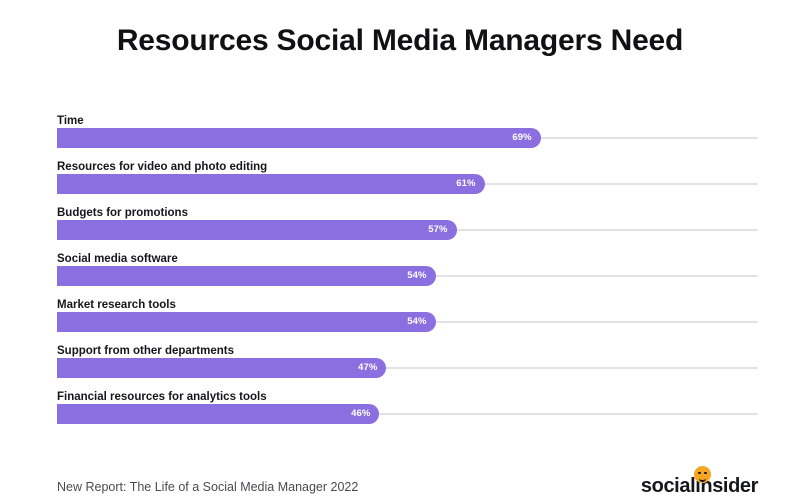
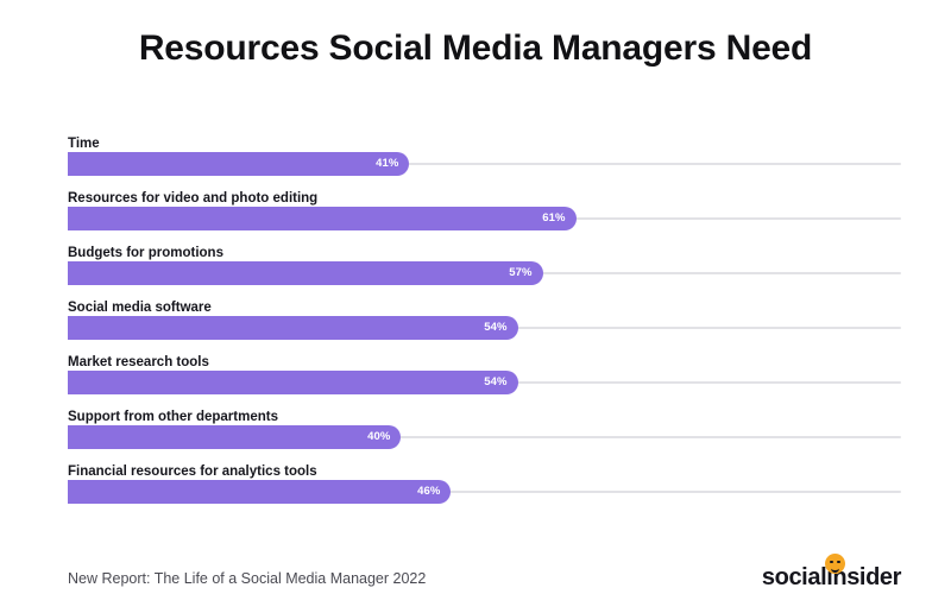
Time: 69% -> 41%
Support from other departments: 47% -> 40%
